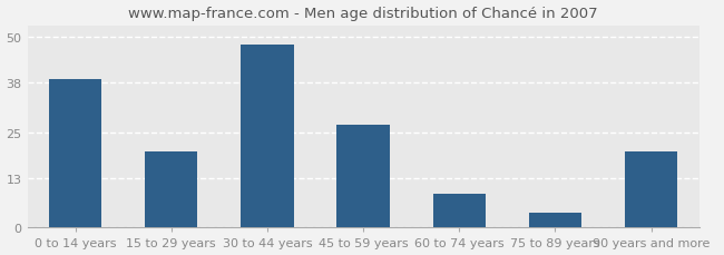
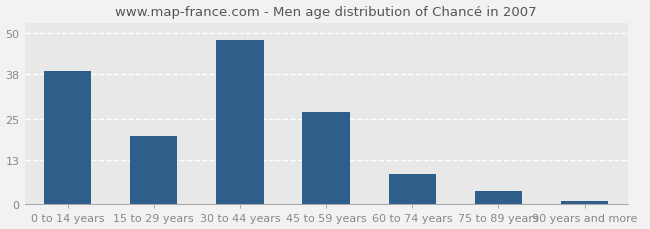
90 years and more: 20 -> 1
